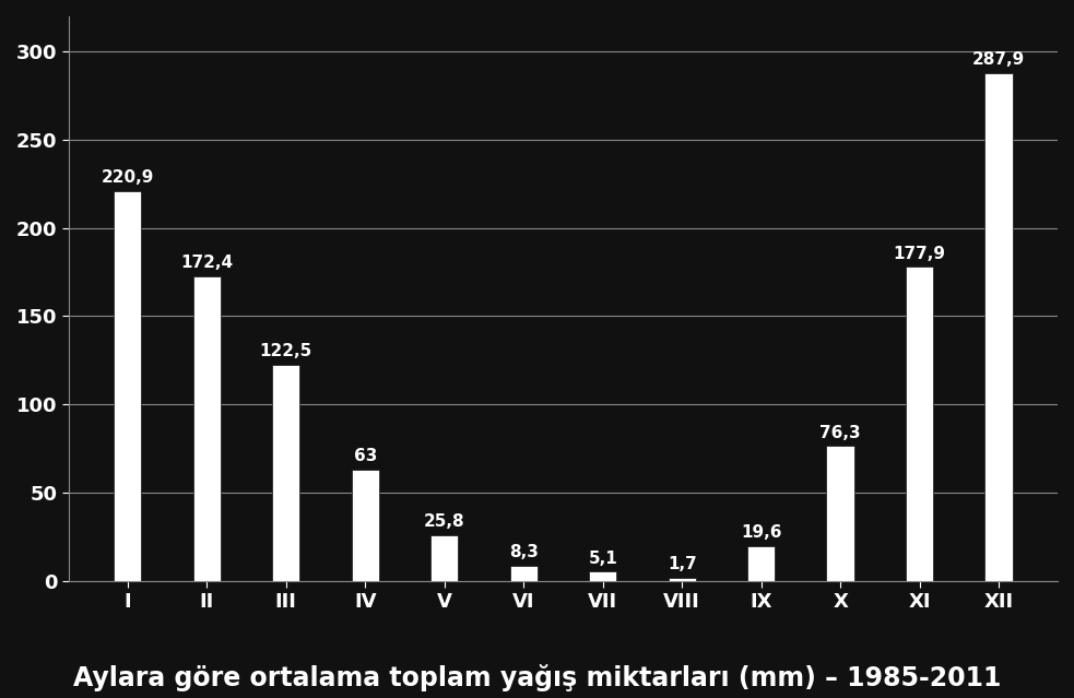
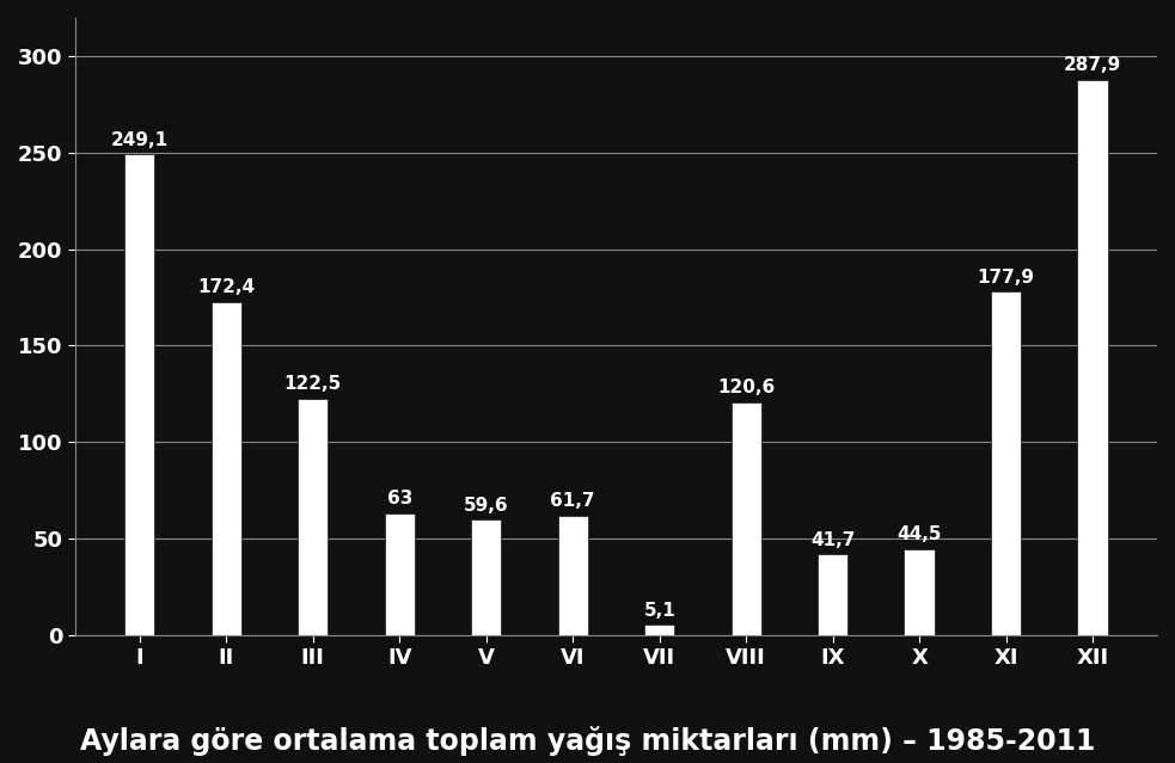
I: 220,9 -> 249,1
V: 25,8 -> 59,6
VI: 8,3 -> 61,7
VIII: 1,7 -> 120,6
IX: 19,6 -> 41,7
X: 76,3 -> 44,5
